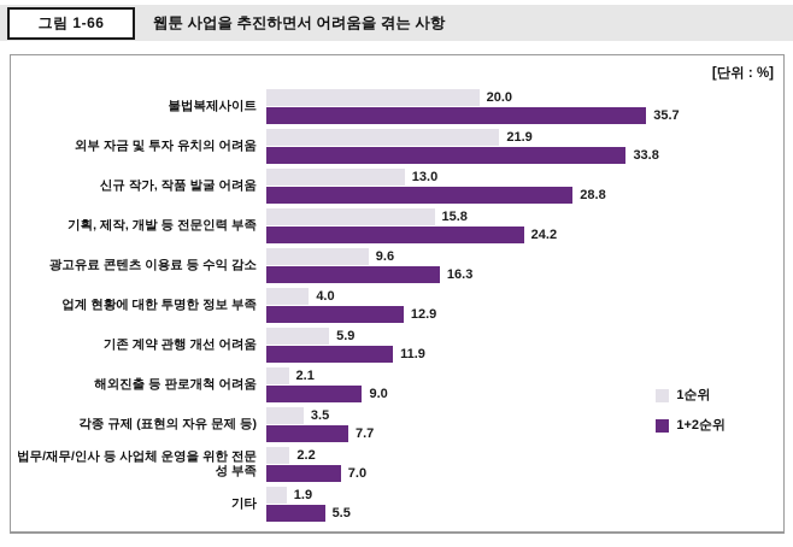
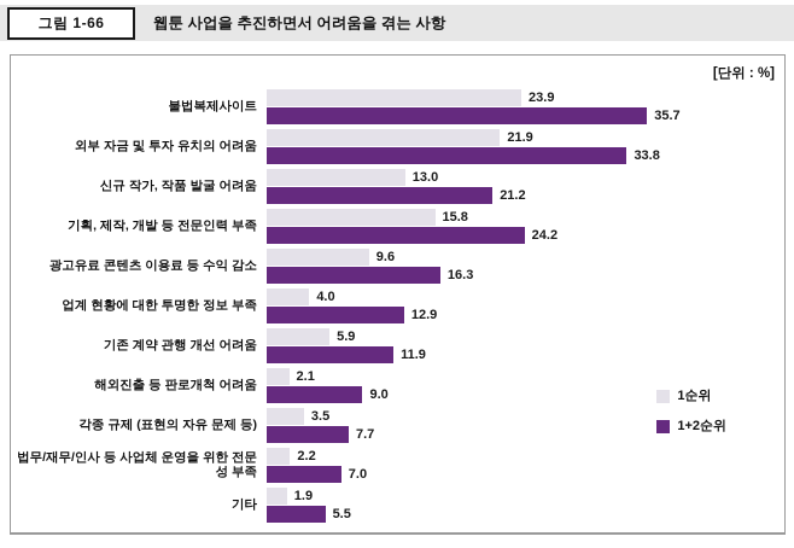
1순위/불법복제사이트: 20.0 -> 23.9
1+2순위/신규 작가, 작품 발굴 어려움: 28.8 -> 21.2
